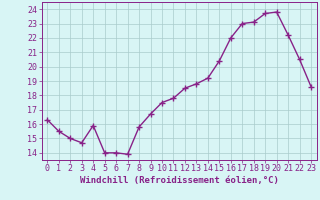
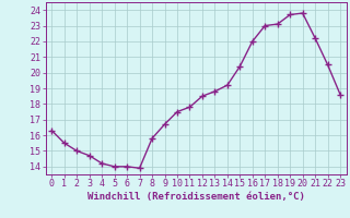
4: 15.9 -> 14.2
